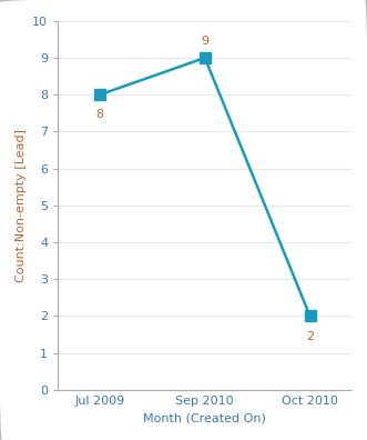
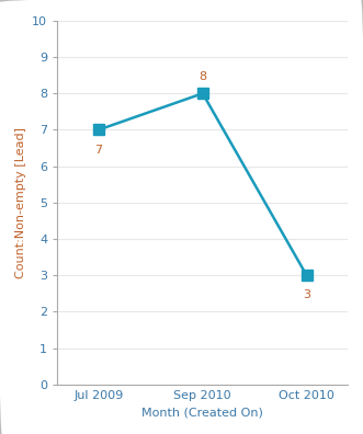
Jul 2009: 8 -> 7
Sep 2010: 9 -> 8
Oct 2010: 2 -> 3
